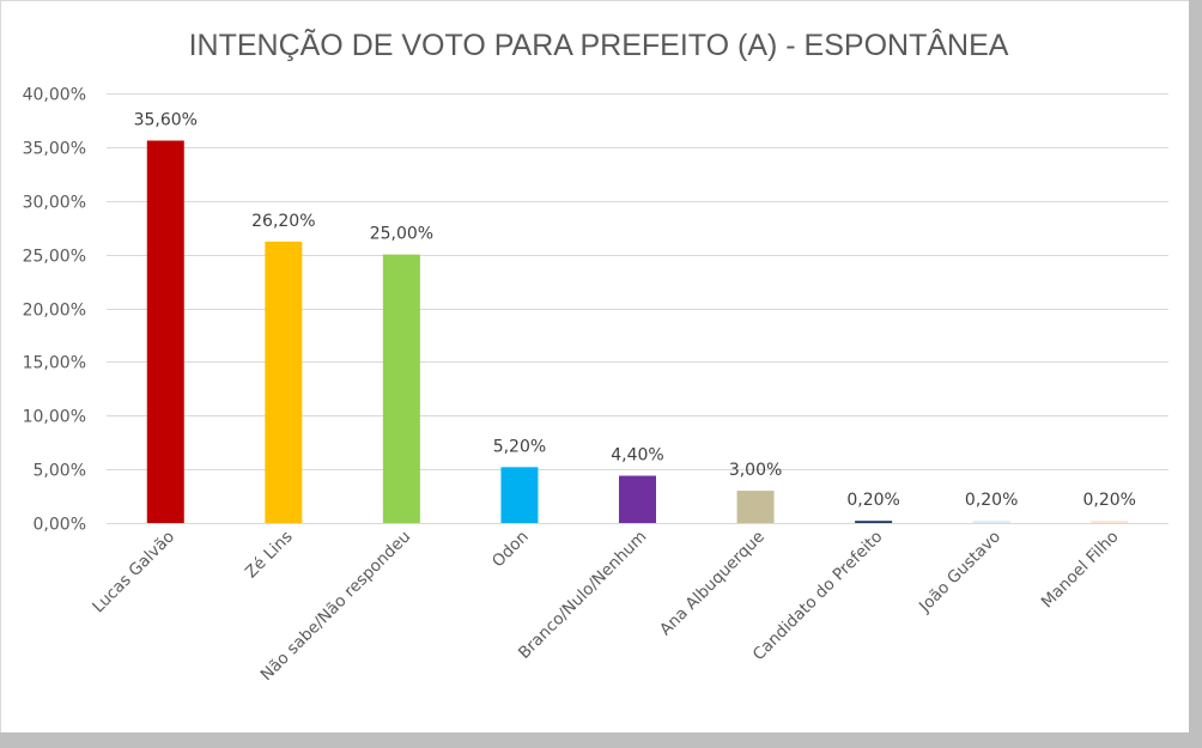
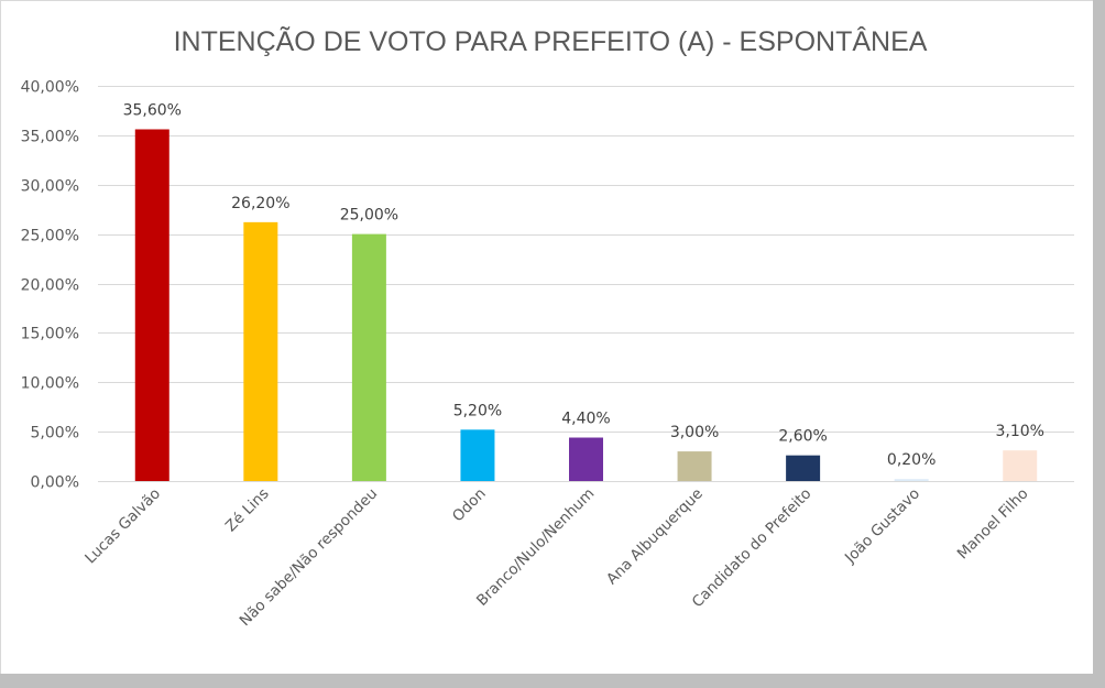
Candidato do Prefeito: 0,20% -> 2,60%
Manoel Filho: 0,20% -> 3,10%
